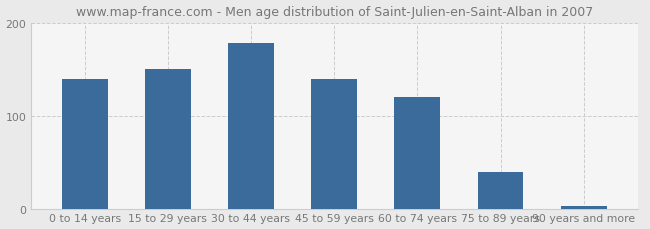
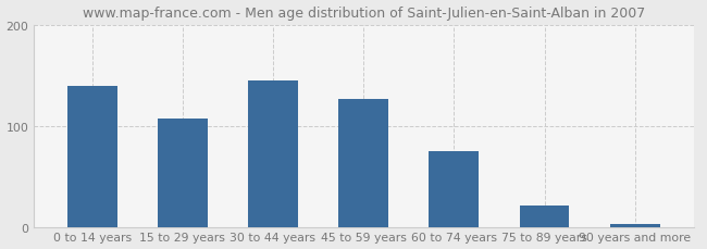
15 to 29 years: 150 -> 108
30 to 44 years: 178 -> 145
45 to 59 years: 140 -> 127
60 to 74 years: 120 -> 75
75 to 89 years: 40 -> 22
